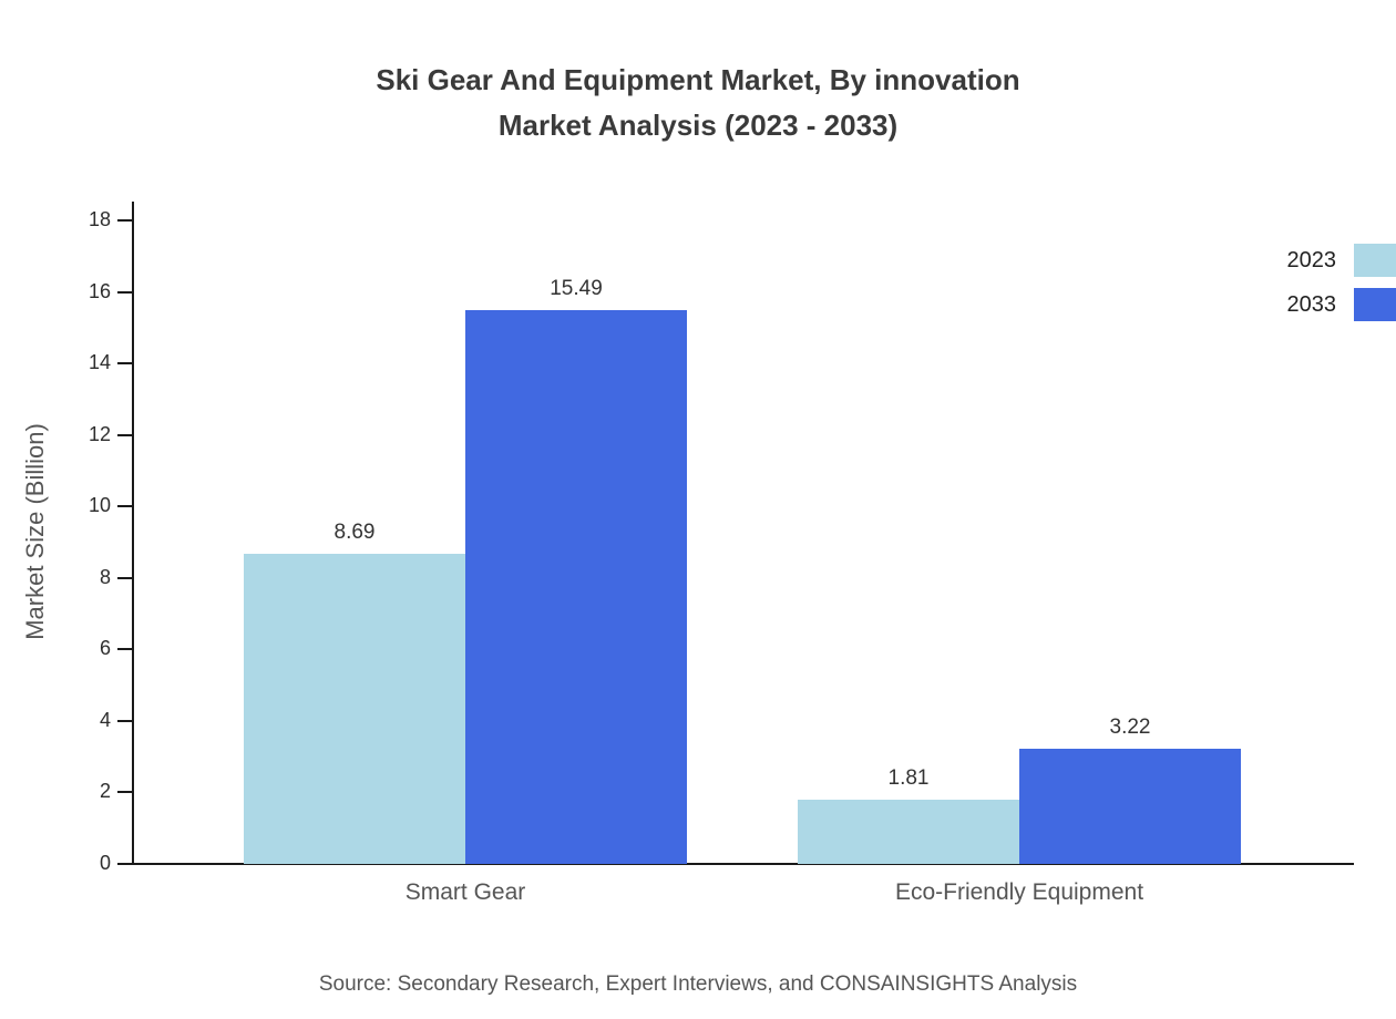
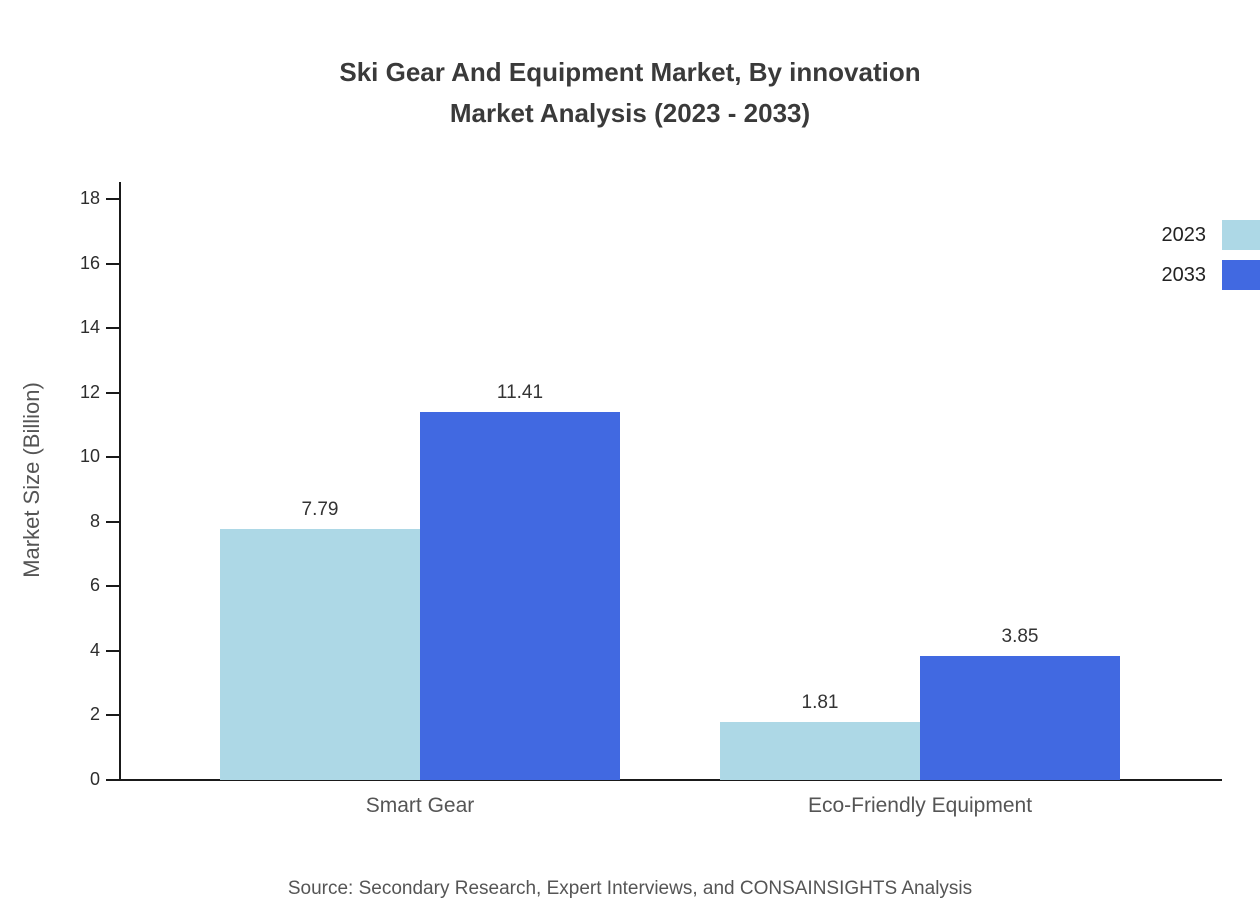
2023/Smart Gear: 8.69 -> 7.79
2033/Smart Gear: 15.49 -> 11.41
2033/Eco-Friendly Equipment: 3.22 -> 3.85
